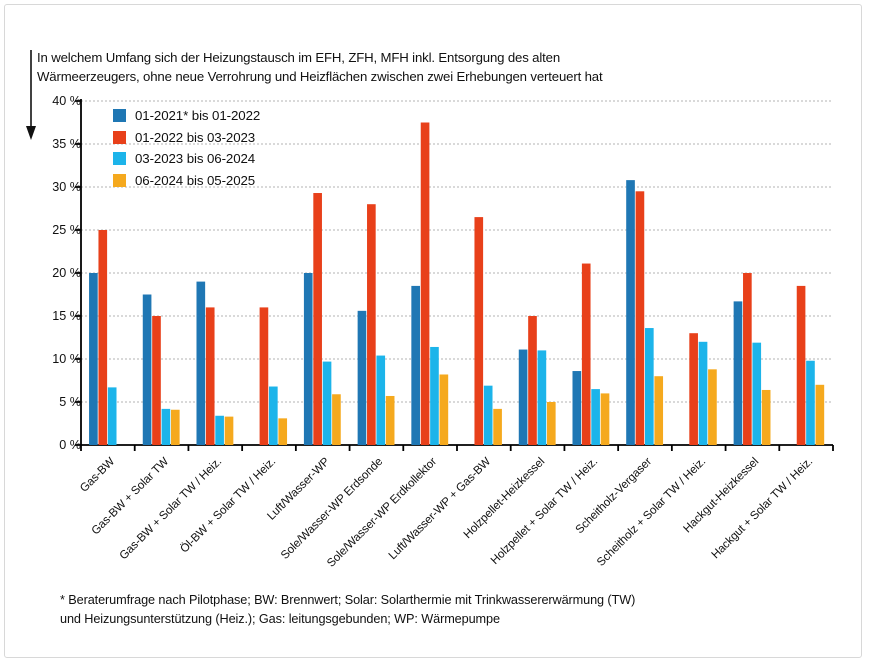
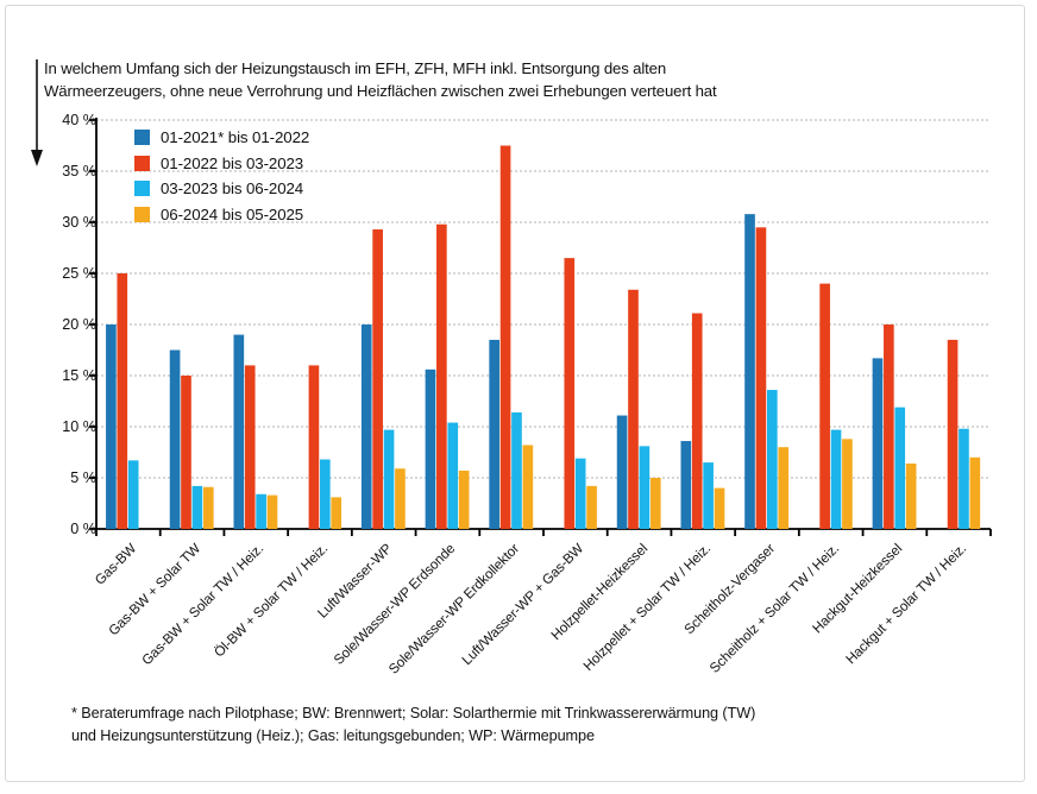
01-2022 bis 03-2023/Sole/Wasser-WP Erdsonde: 28% -> 30%
01-2022 bis 03-2023/Holzpellet-Heizkessel: 15% -> 23%
03-2023 bis 06-2024/Holzpellet-Heizkessel: 11% -> 8%
06-2024 bis 05-2025/Holzpellet + Solar TW / Heiz.: 6% -> 4%
01-2022 bis 03-2023/Scheitholz + Solar TW / Heiz.: 13% -> 24%
03-2023 bis 06-2024/Scheitholz + Solar TW / Heiz.: 12% -> 10%
